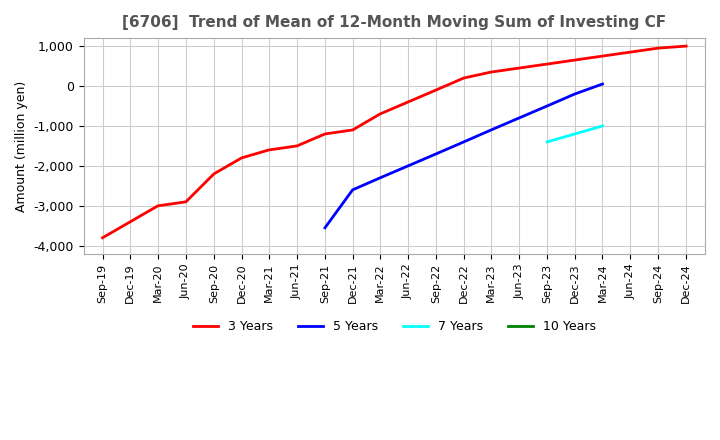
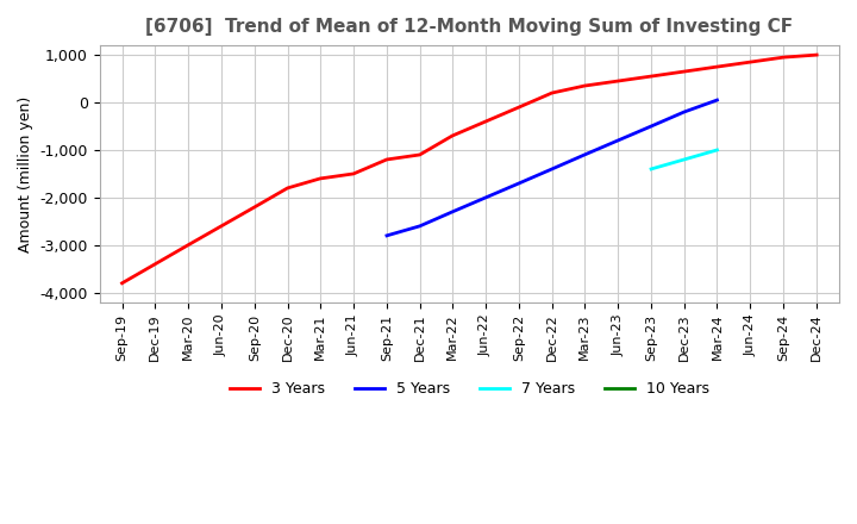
3 Years/Jun-20: -2,900 -> -2,600
5 Years/Sep-21: -3,550 -> -2,800
